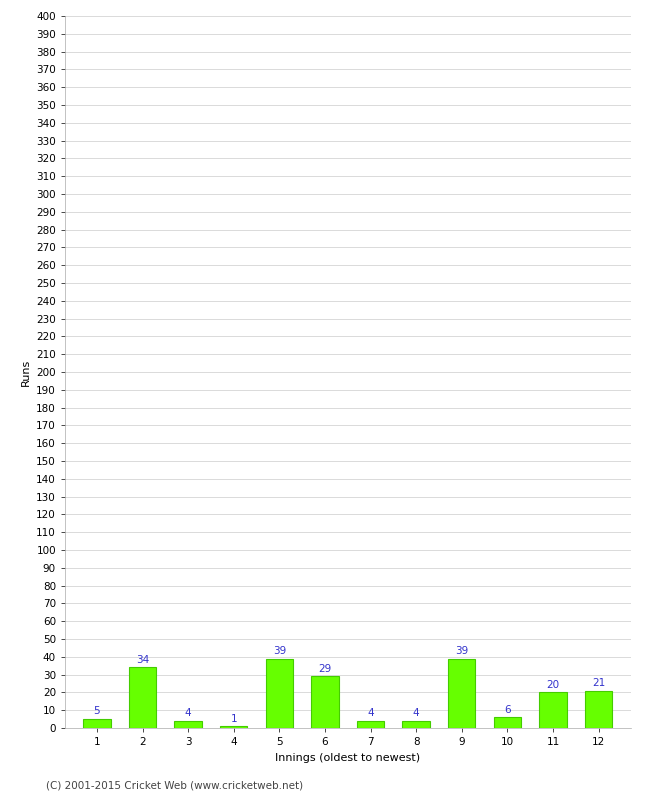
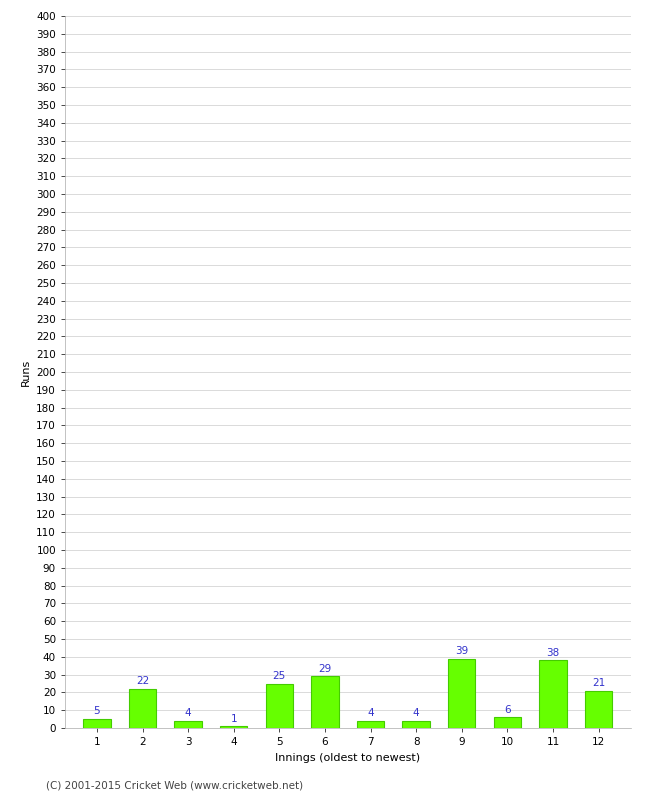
2: 34 -> 22
5: 39 -> 25
11: 20 -> 38
